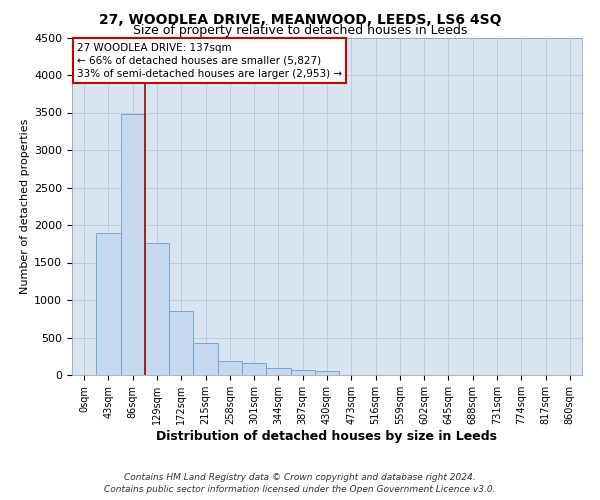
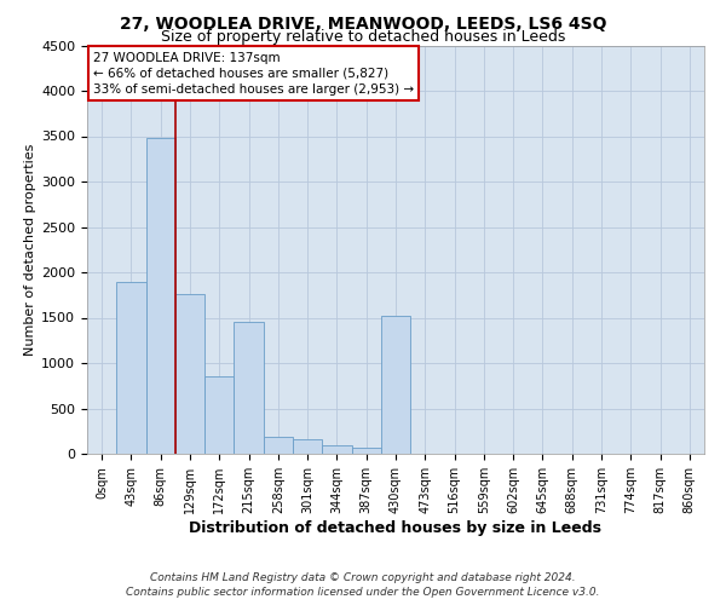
215sqm: 430 -> 1460
430sqm: 50 -> 1520
